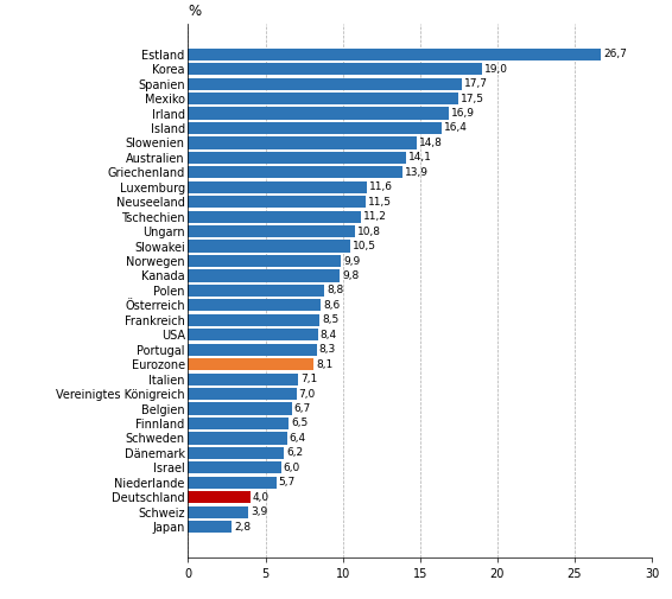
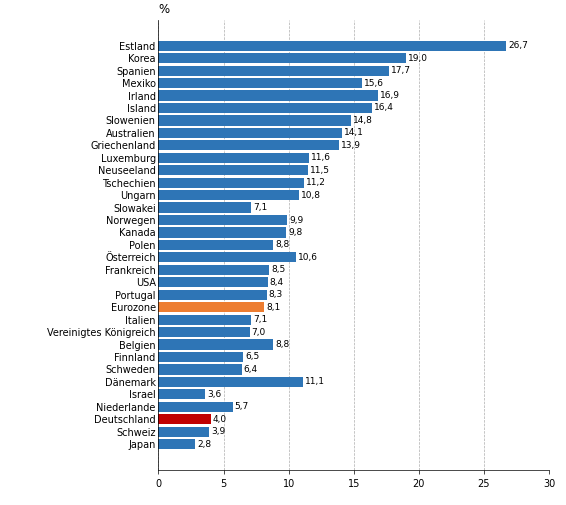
Mexiko: 17,5 -> 15,6
Slowakei: 10,5 -> 7,1
Österreich: 8,6 -> 10,6
Belgien: 6,7 -> 8,8
Dänemark: 6,2 -> 11,1
Israel: 6,0 -> 3,6
